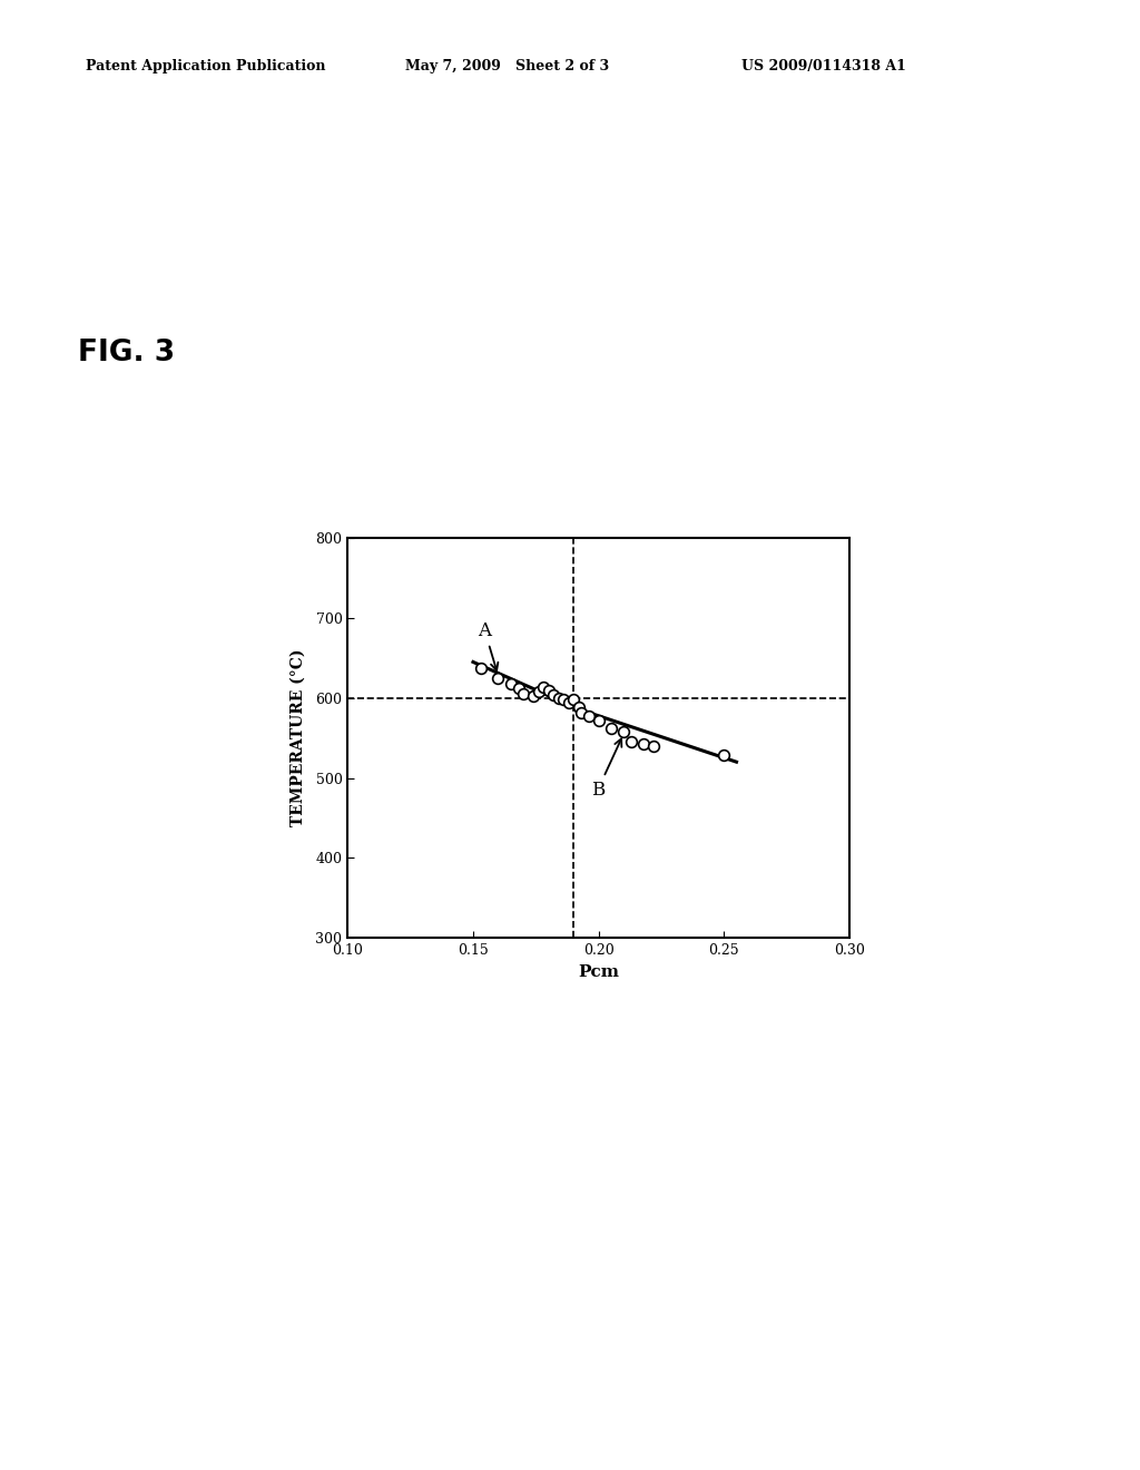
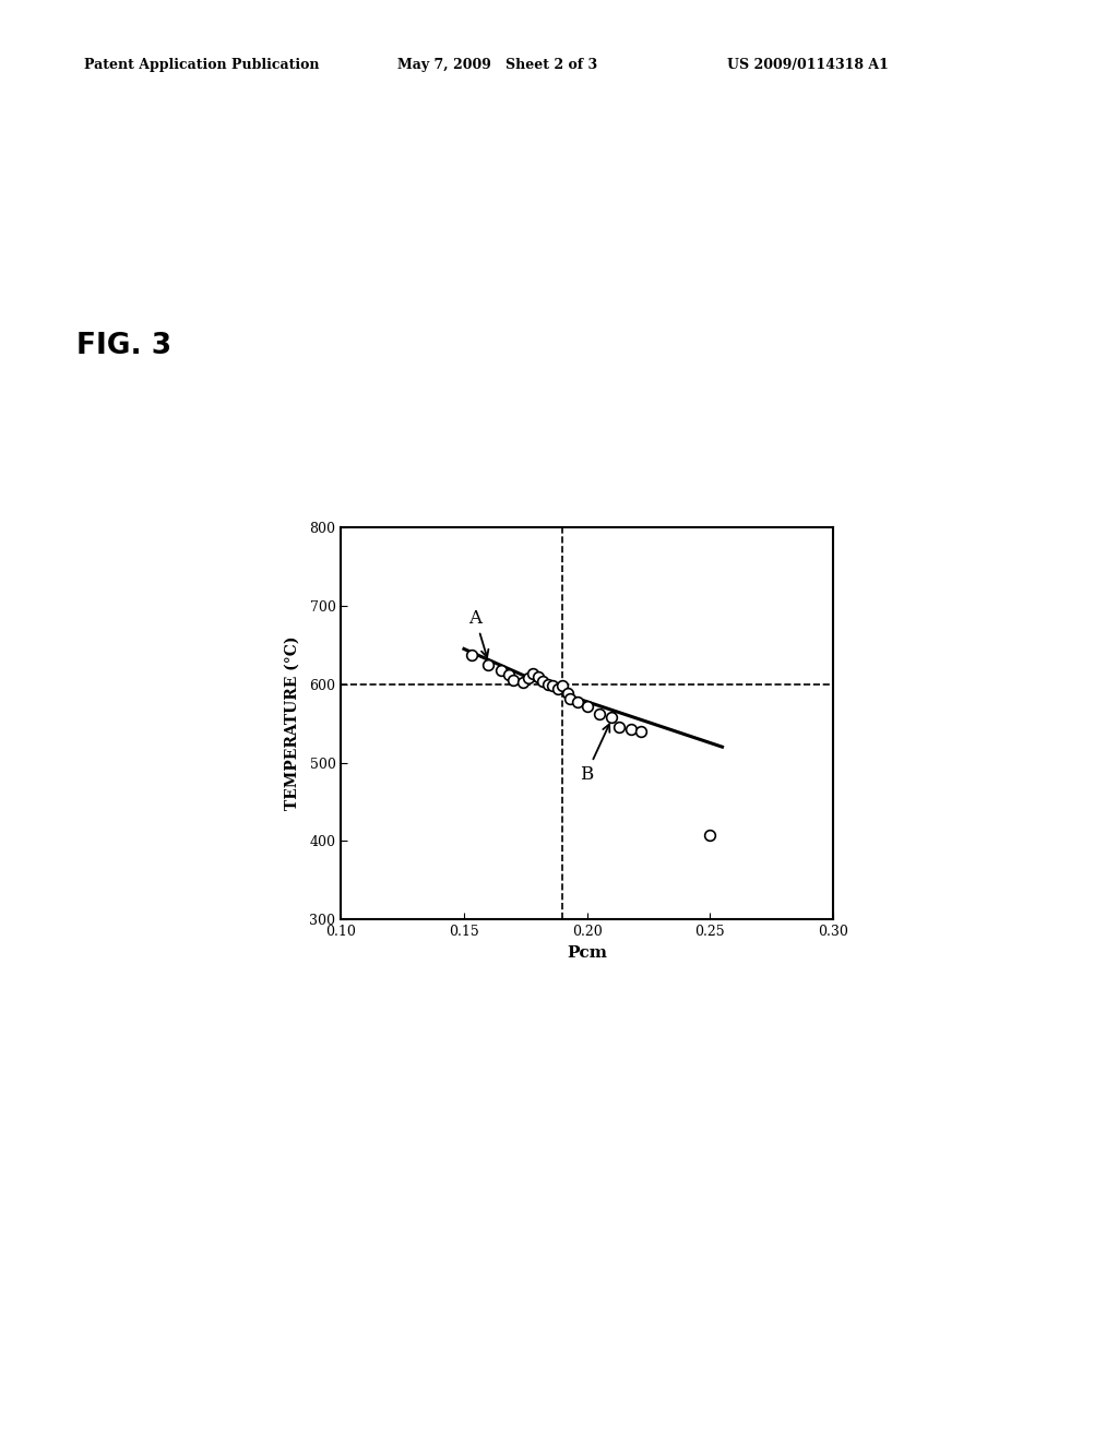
0.25: 528 -> 408
